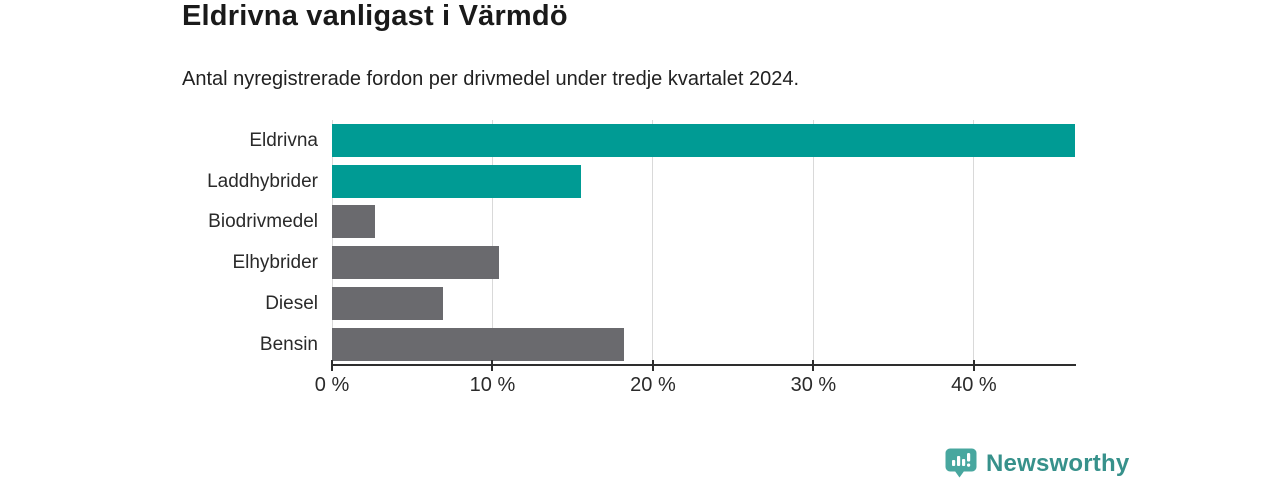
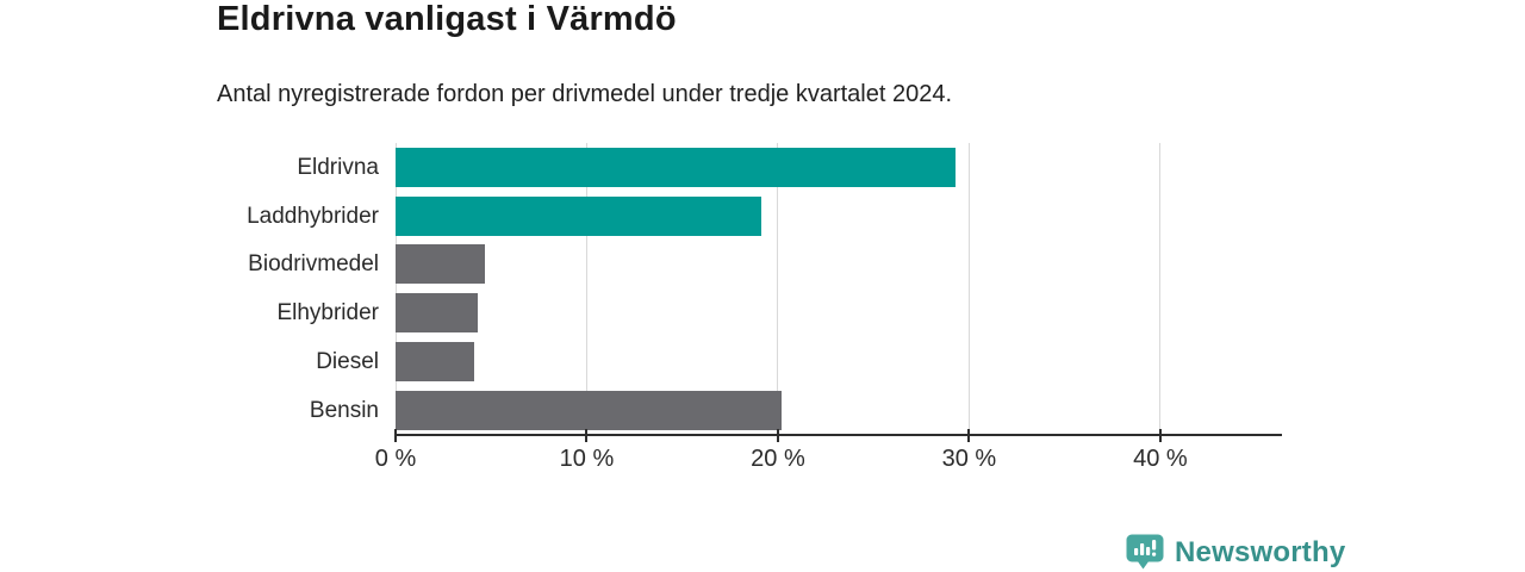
Eldrivna: 46.3% -> 29.3%
Laddhybrider: 15.5% -> 19.1%
Biodrivmedel: 2.7% -> 4.7%
Elhybrider: 10.4% -> 4.3%
Diesel: 6.9% -> 4.1%
Bensin: 18.2% -> 20.2%
